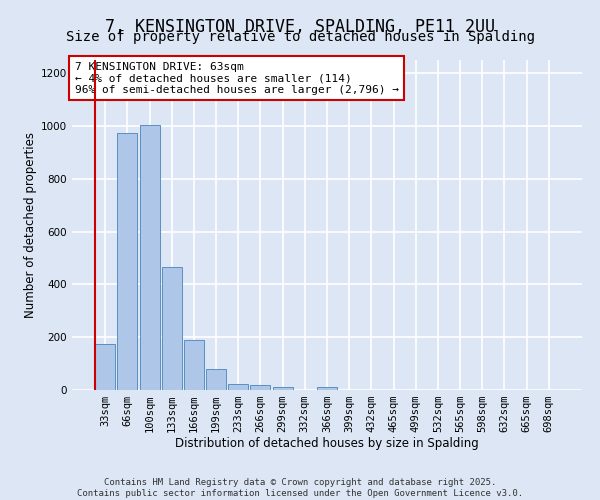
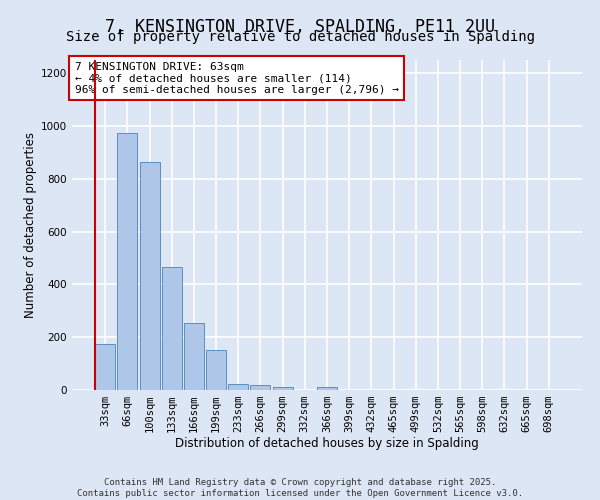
100sqm: 1005 -> 865
166sqm: 190 -> 255
199sqm: 80 -> 150
